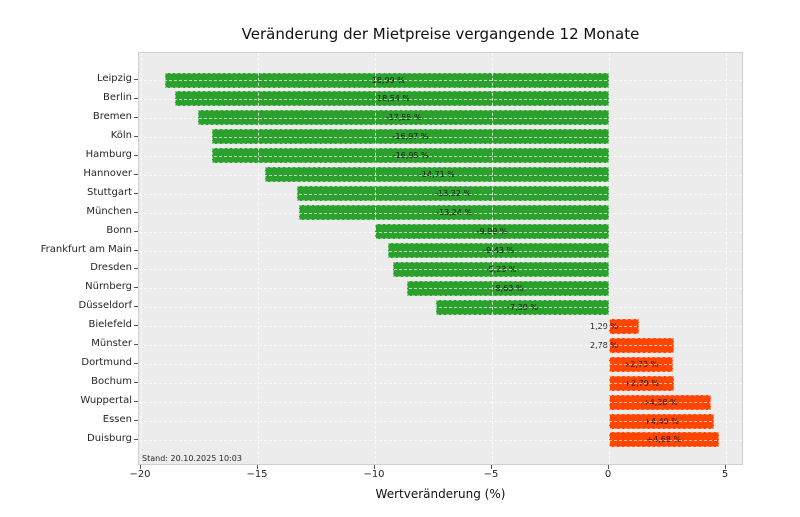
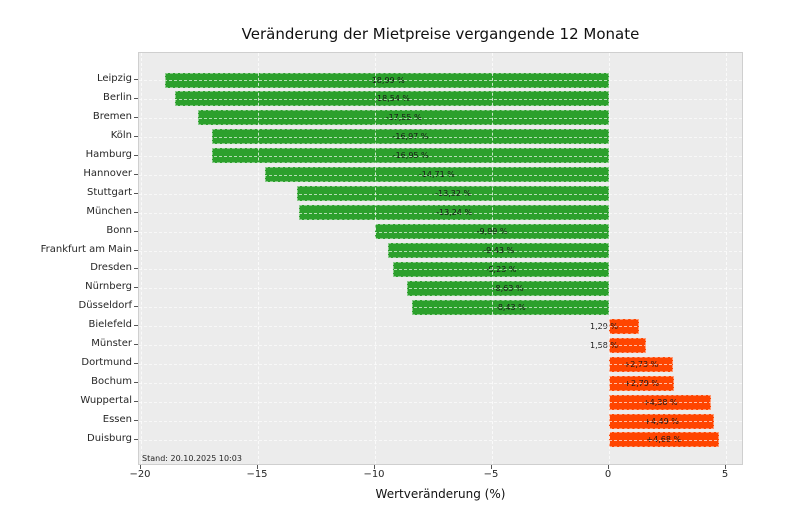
Düsseldorf: -7,39 -> -8,43
Münster: 2,78 -> 1,58
